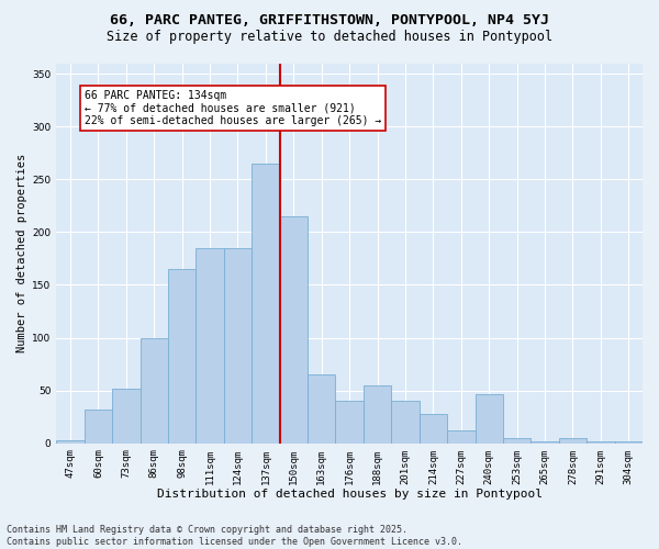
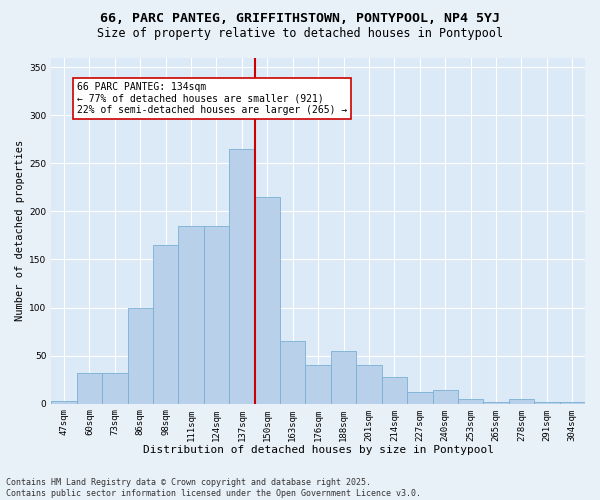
73sqm: 52 -> 32
240sqm: 46 -> 14
